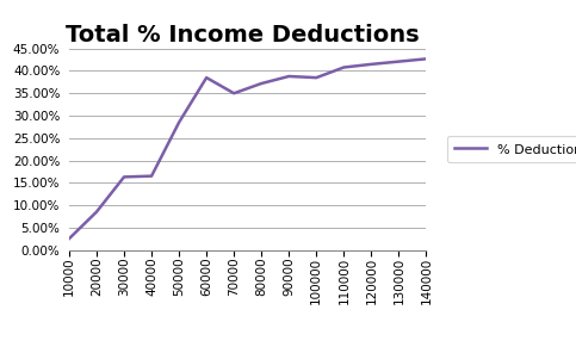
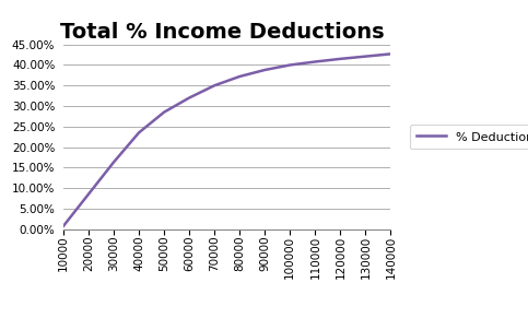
10000: 2.5% -> 0.7%
40000: 16.5% -> 23.5%
60000: 38.5% -> 32.0%
100000: 38.5% -> 40.0%
